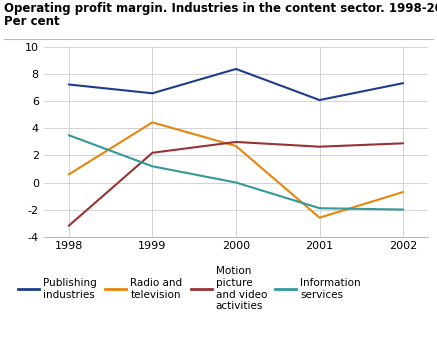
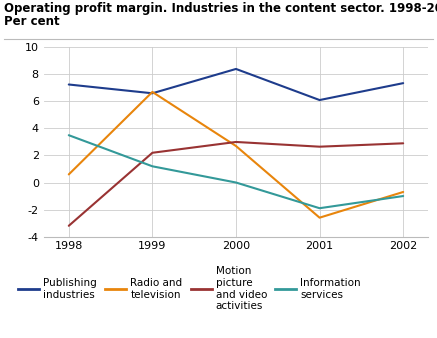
Radio and television/1999: 4.5 -> 6.7
Information services/2002: -2.0 -> -1.0
